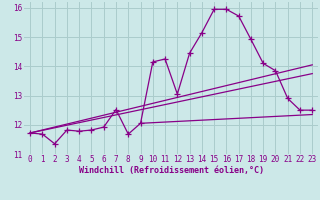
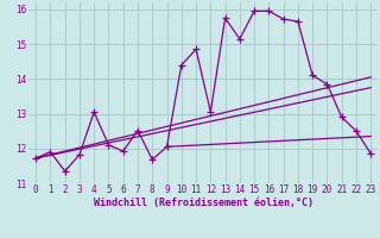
1: 11.68 -> 11.90
4: 11.78 -> 13.05
5: 11.82 -> 12.10
10: 14.15 -> 14.40
11: 14.25 -> 14.85
13: 14.45 -> 15.75
18: 14.92 -> 15.65
23: 12.50 -> 11.85
